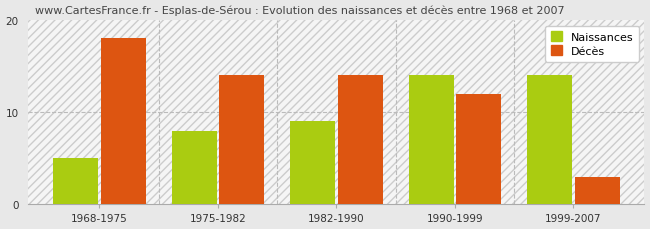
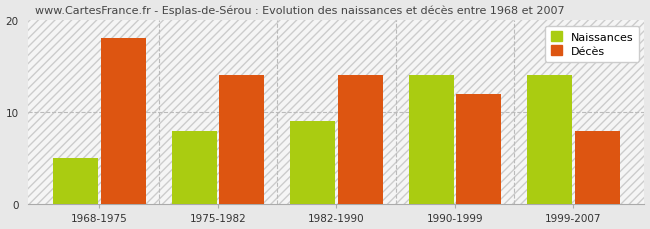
Décès/1999-2007: 3 -> 8
